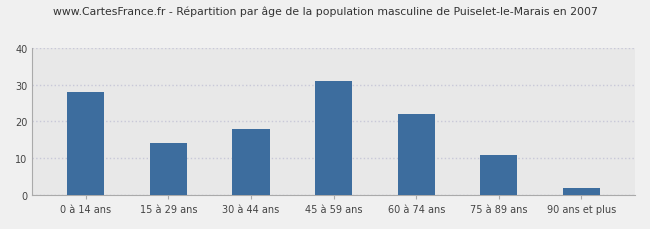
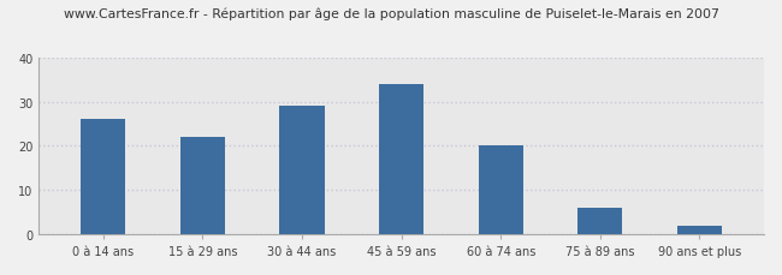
0 à 14 ans: 28 -> 26
15 à 29 ans: 14 -> 22
30 à 44 ans: 18 -> 29
45 à 59 ans: 31 -> 34
60 à 74 ans: 22 -> 20
75 à 89 ans: 11 -> 6
